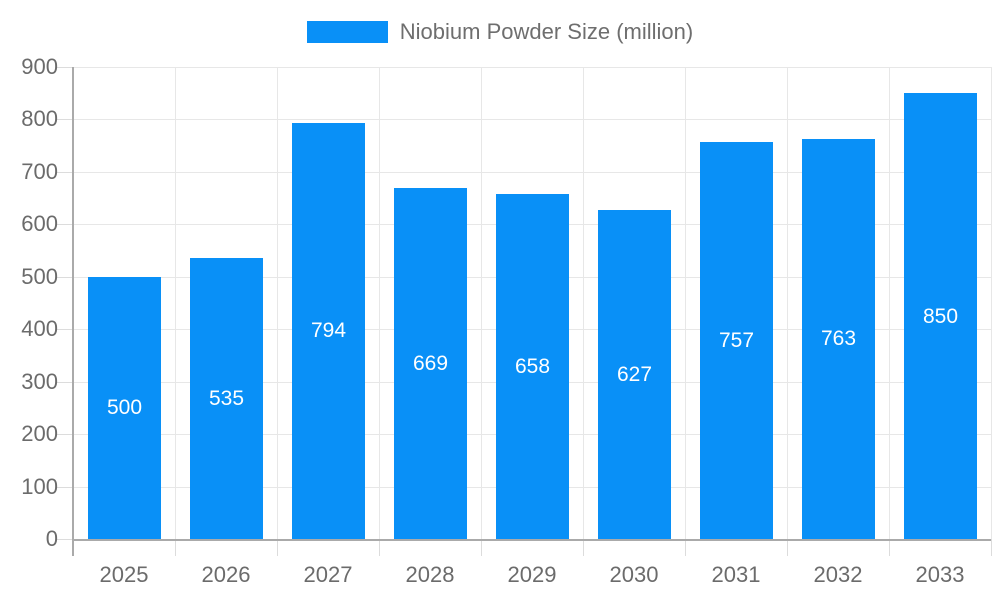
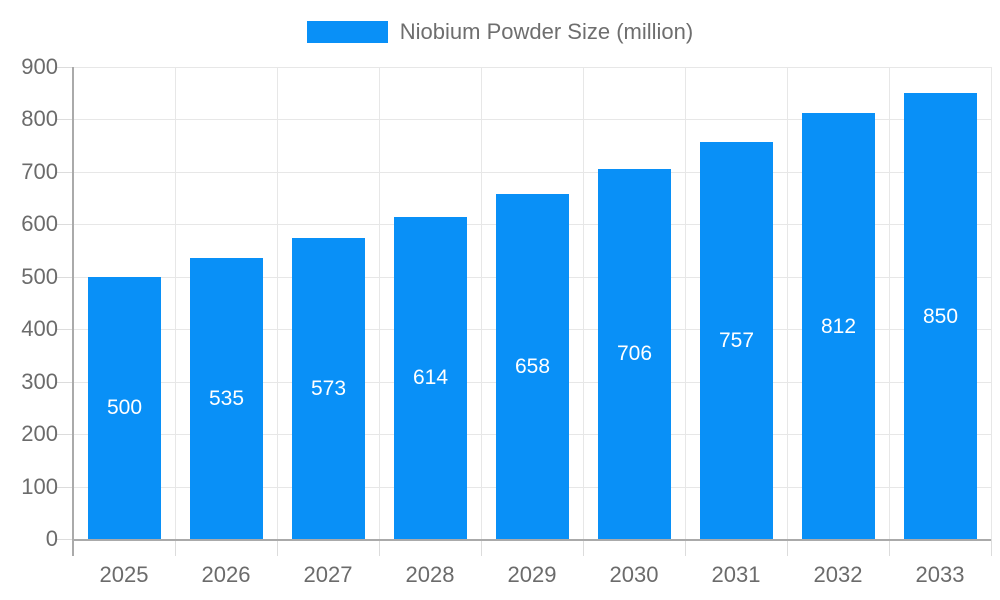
2027: 794 -> 573
2028: 669 -> 614
2030: 627 -> 706
2032: 763 -> 812
